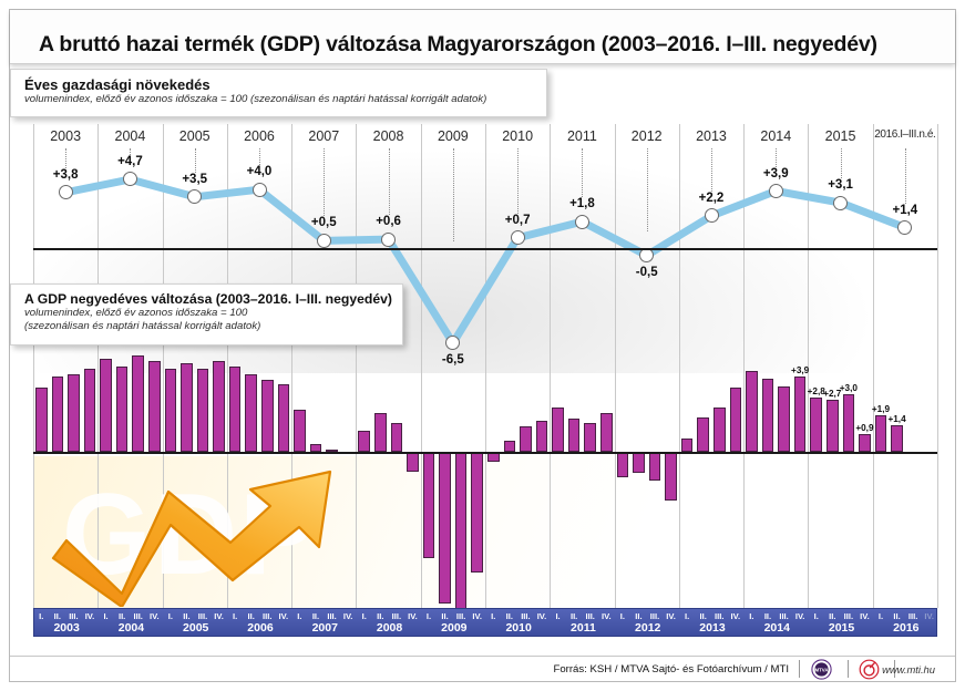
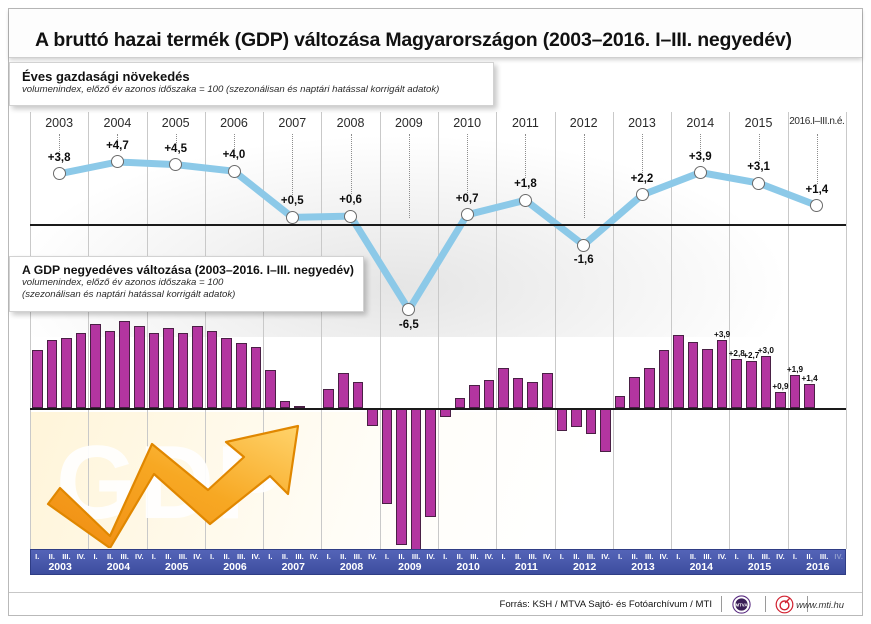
Éves gazdasági növekedés/2005: +3,5 -> +4,5
Éves gazdasági növekedés/2012: -0,5 -> -1,6
